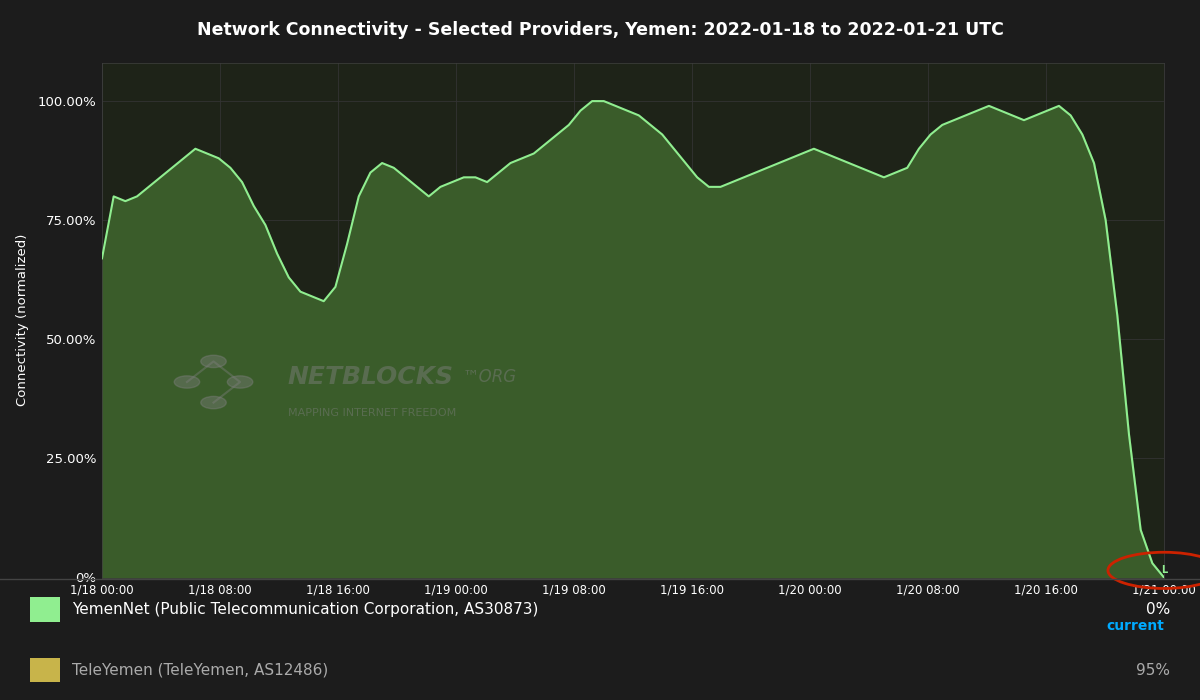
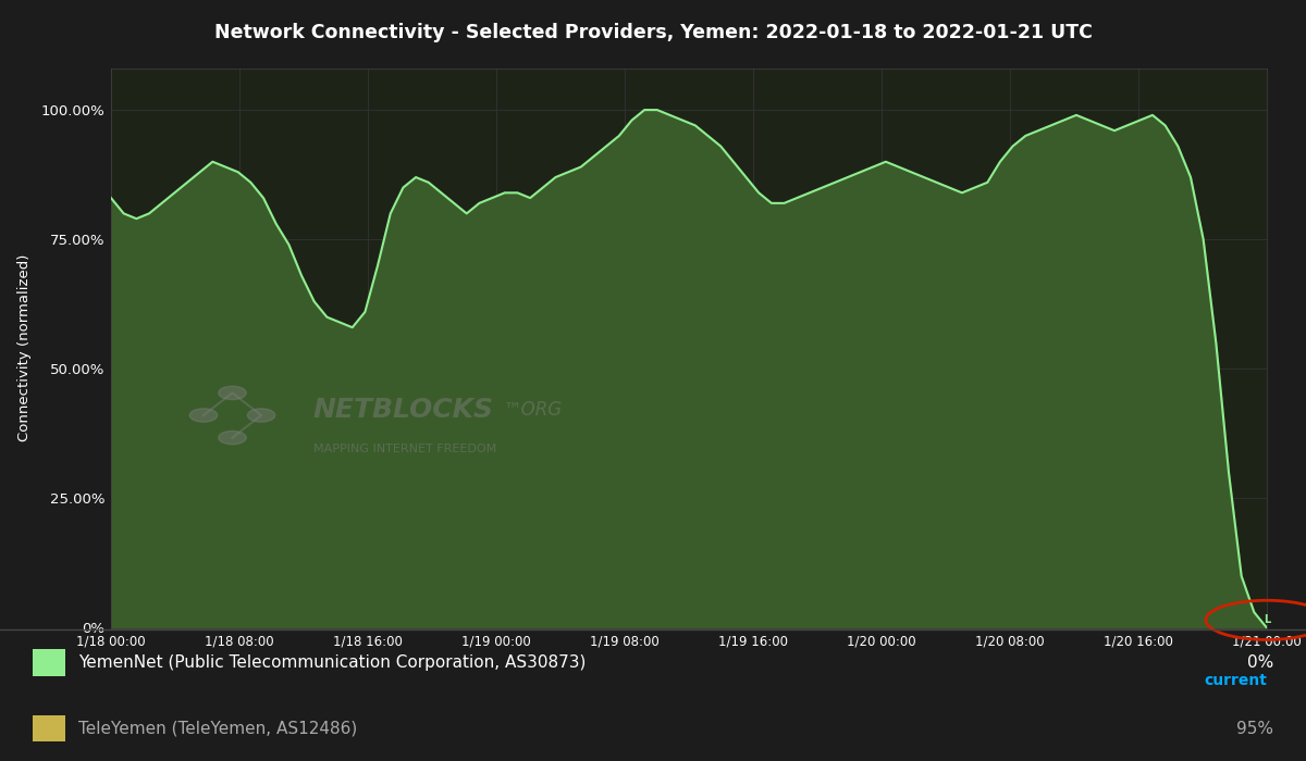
1/18 00:00: 67% -> 83%
